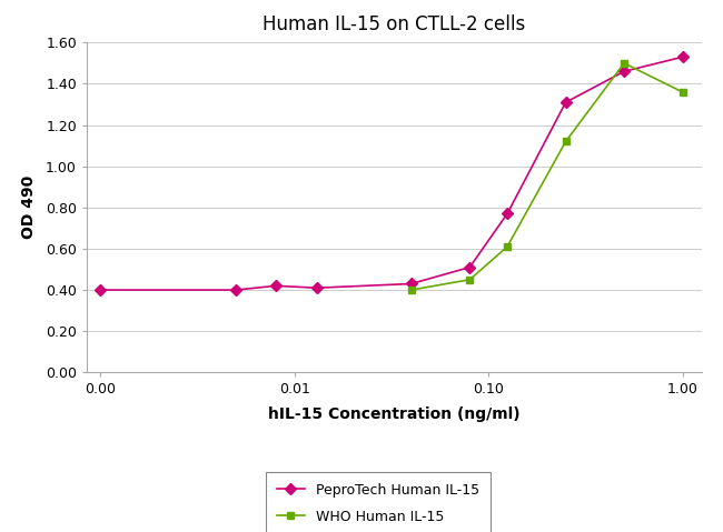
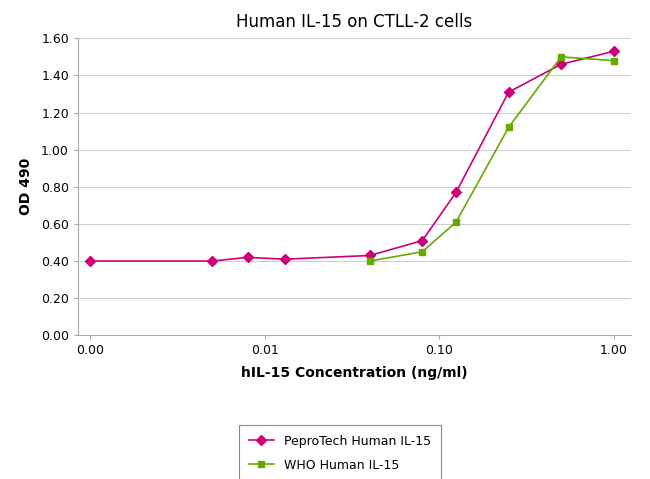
WHO Human IL-15/1.00: 1.36 -> 1.48
